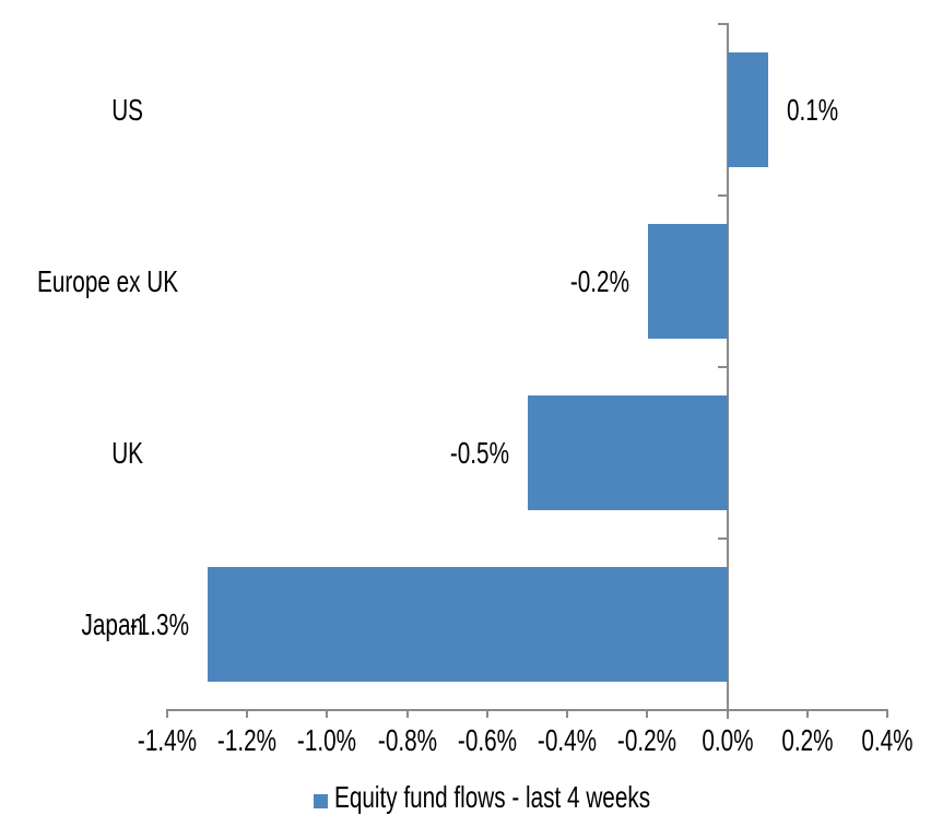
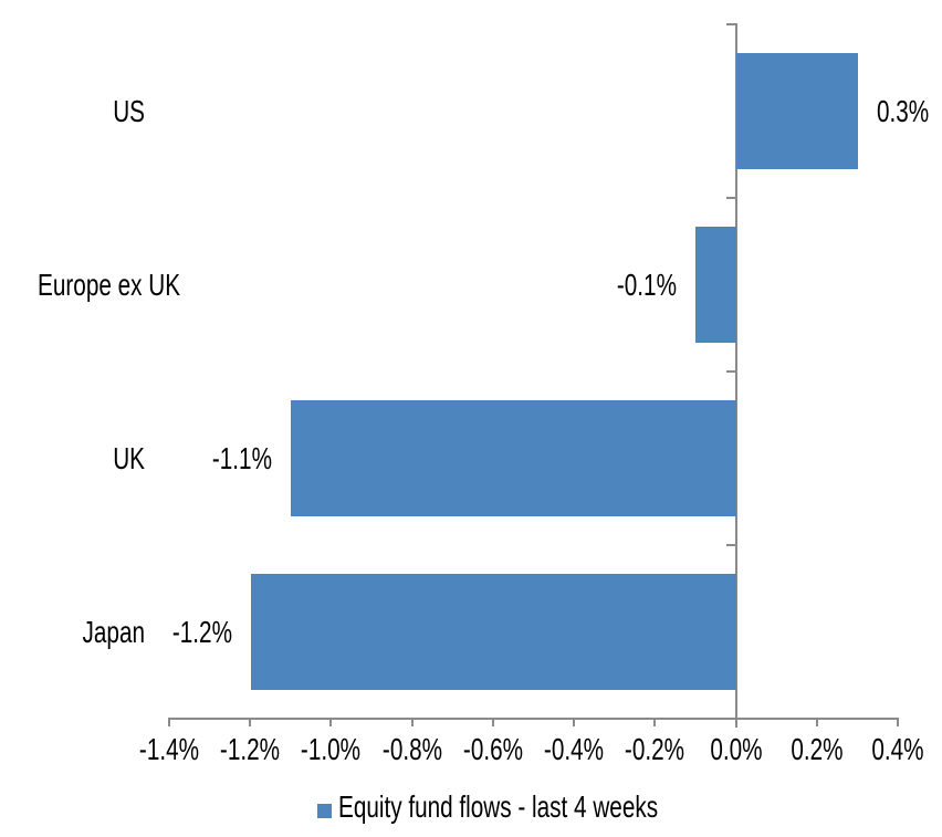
US: 0.1% -> 0.3%
Europe ex UK: -0.2% -> -0.1%
UK: -0.5% -> -1.1%
Japan: -1.3% -> -1.2%
